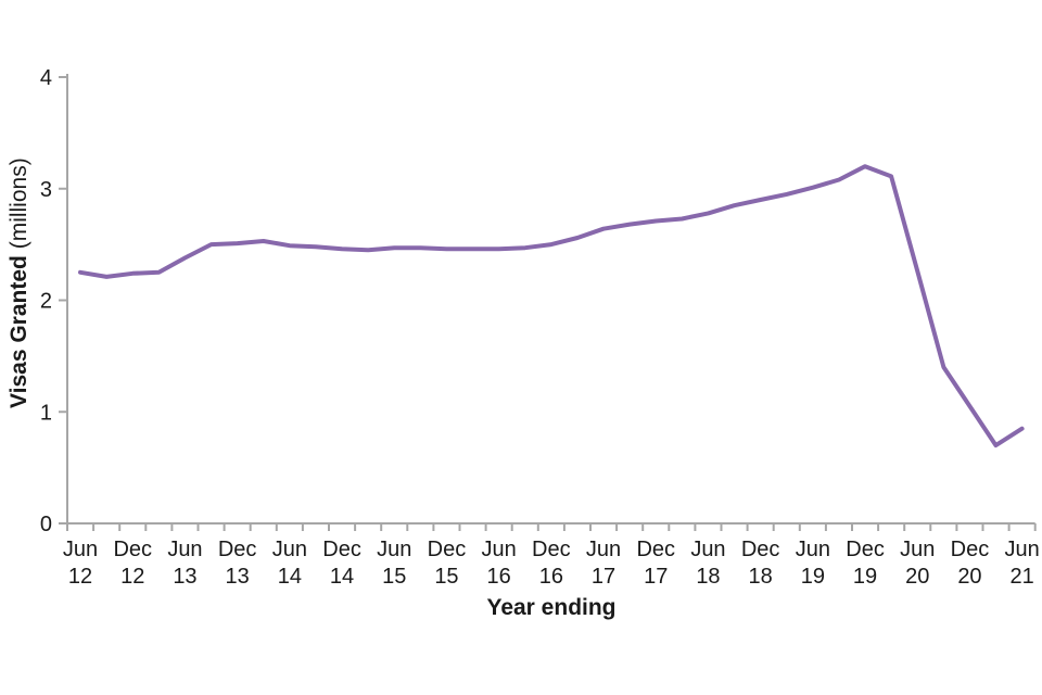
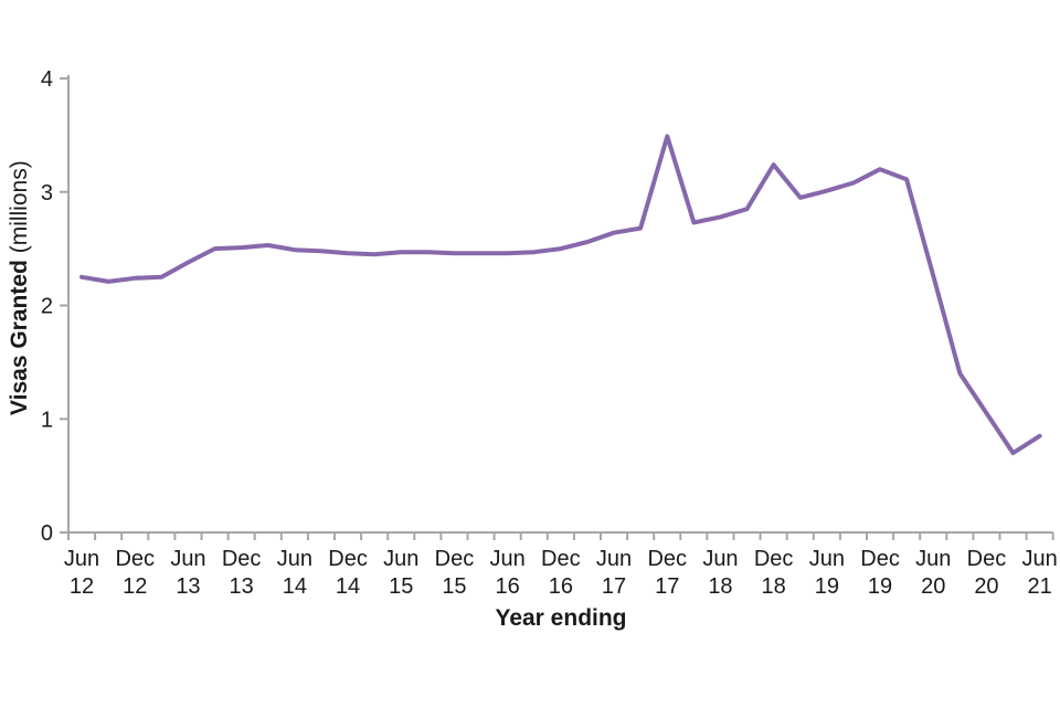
Dec 17: 2.71 -> 3.49
Dec 18: 2.90 -> 3.24
